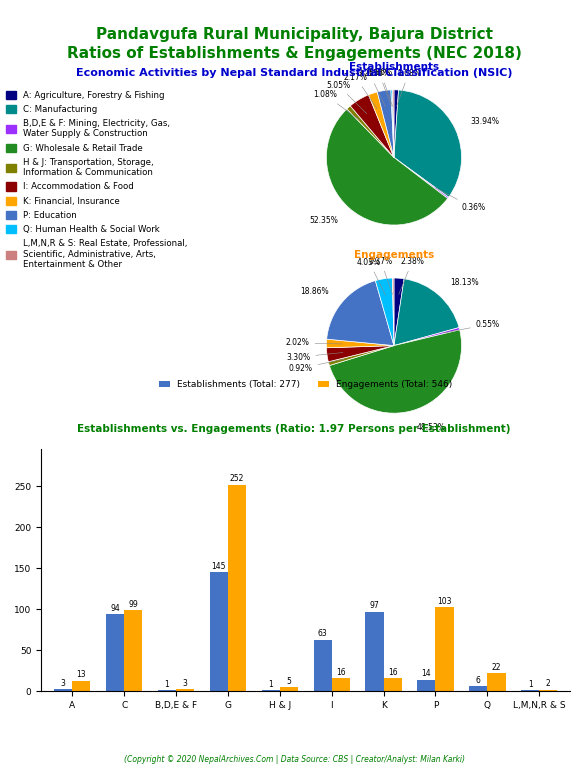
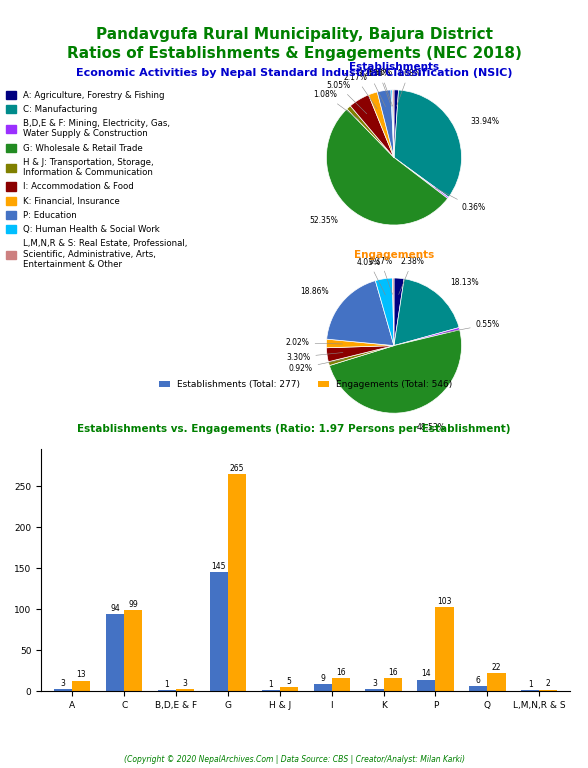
Engagements (Total: 546)/G: 252 -> 265
Establishments (Total: 277)/I: 63 -> 9
Establishments (Total: 277)/K: 97 -> 3
